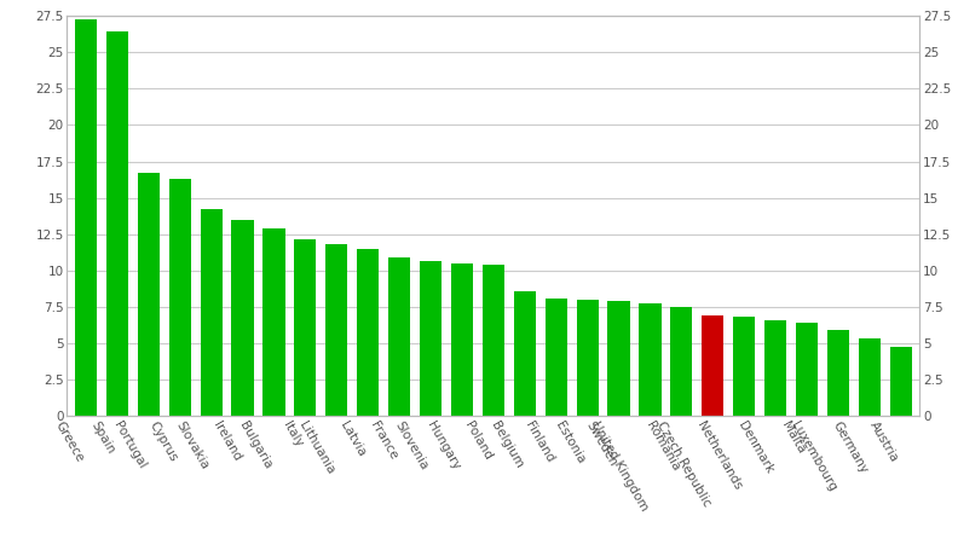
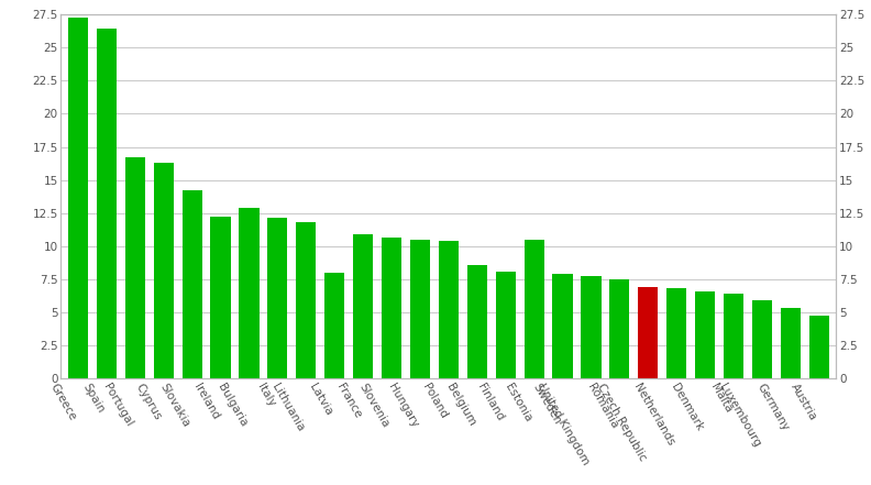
Ireland: 13.5 -> 12.2
Latvia: 11.5 -> 8.0
Estonia: 8.0 -> 10.5
